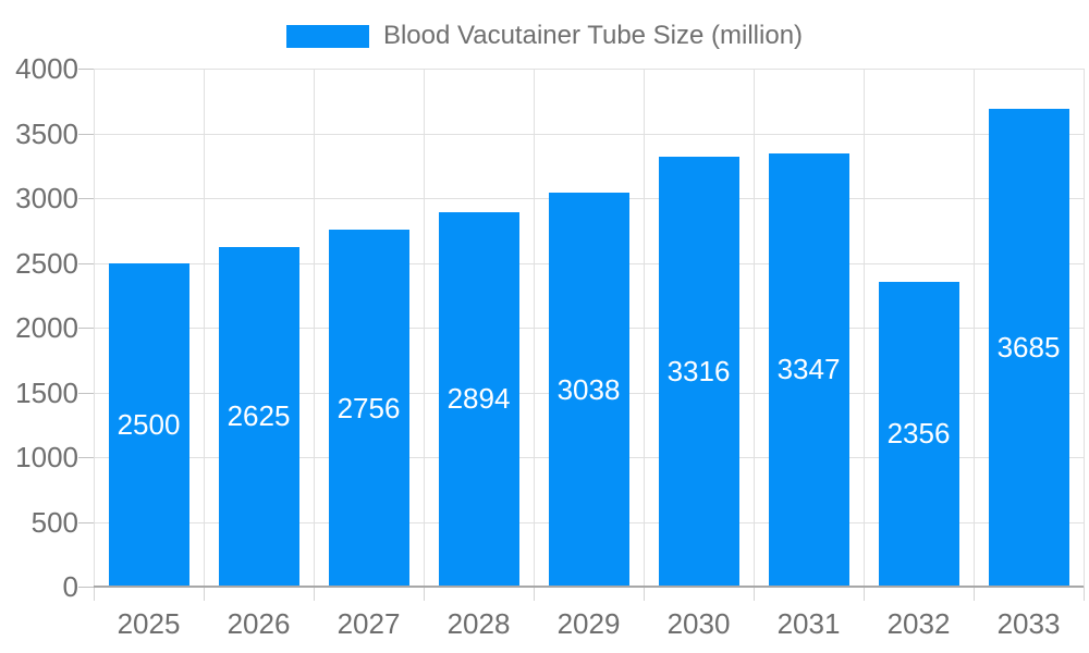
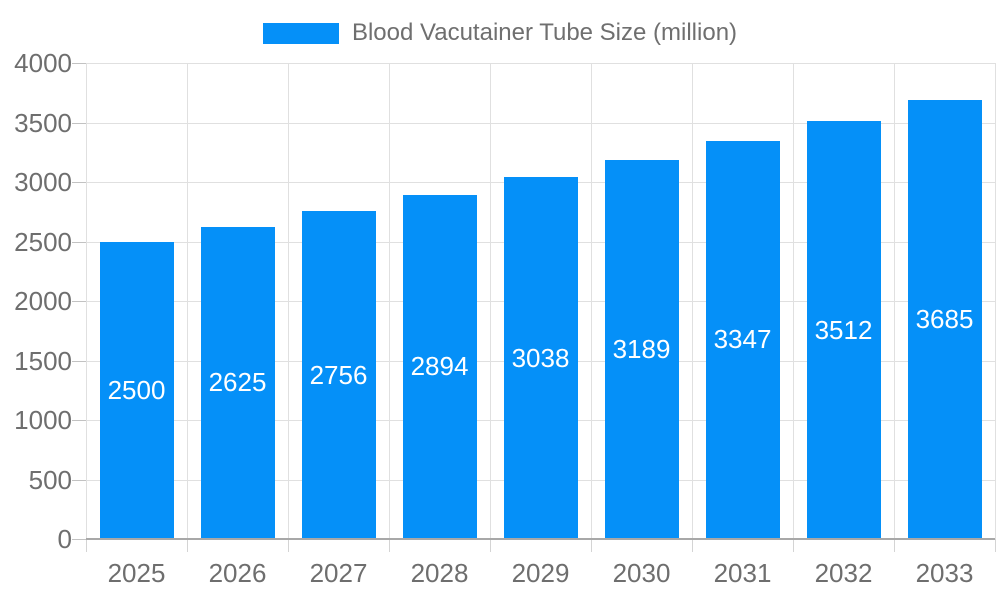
2030: 3316 -> 3189
2032: 2356 -> 3512
